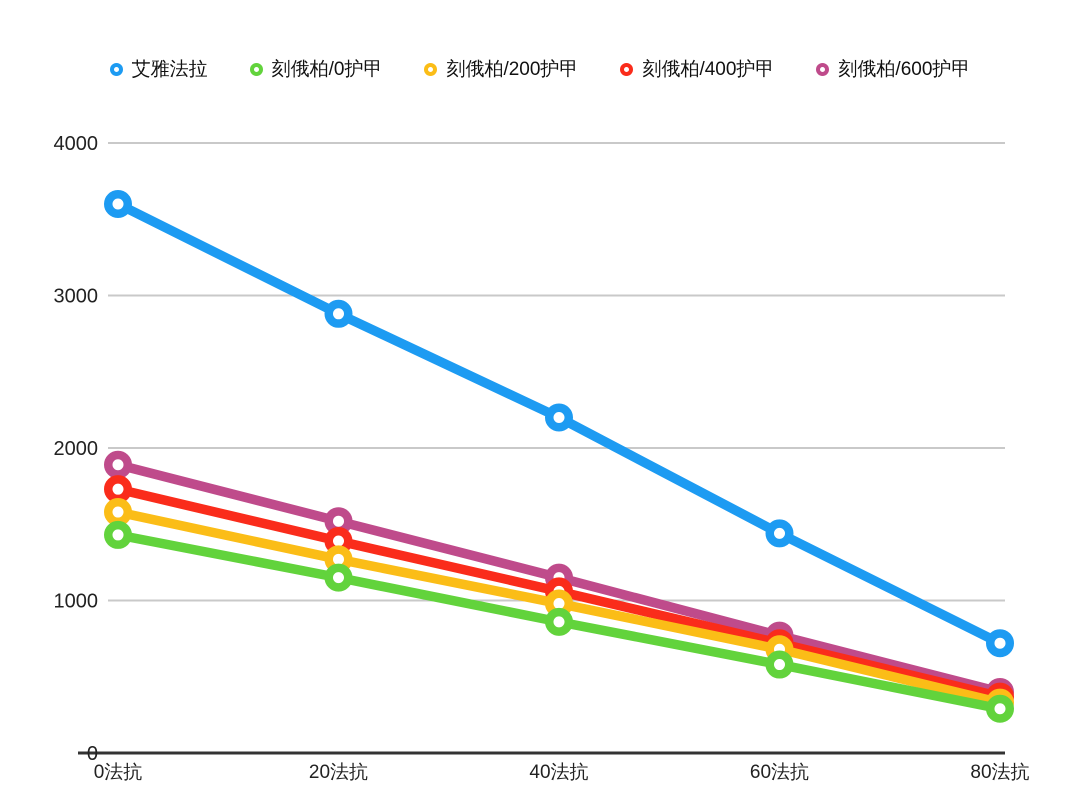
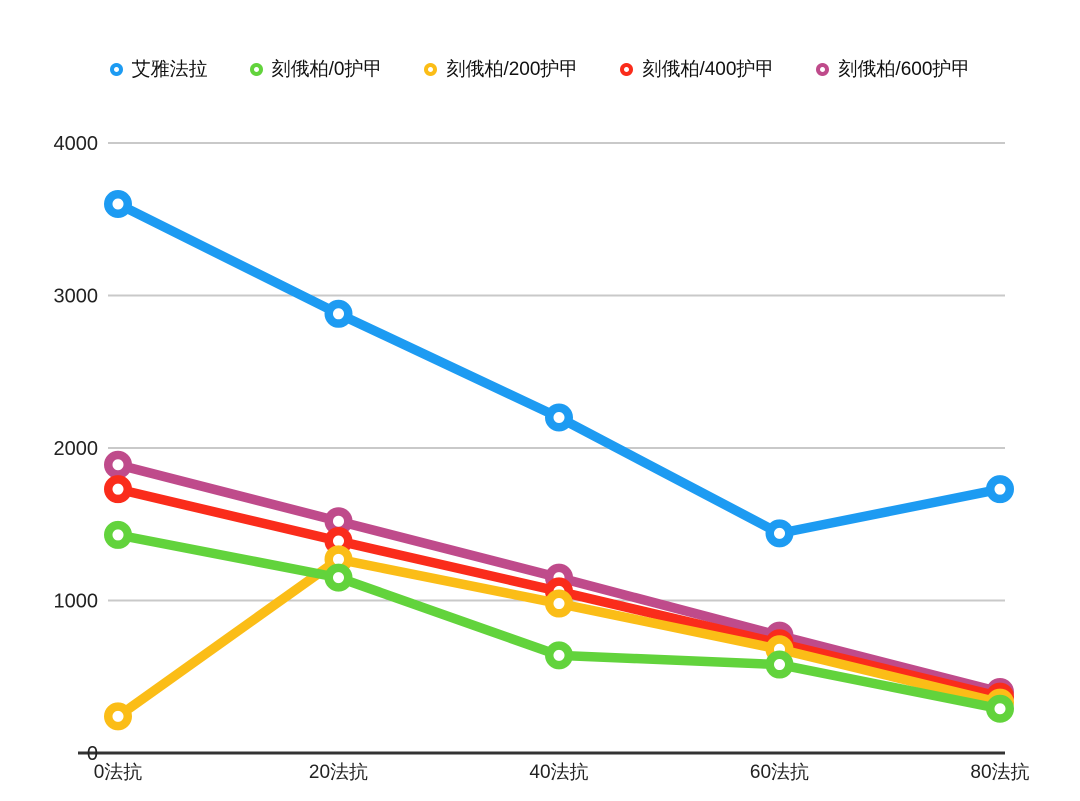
刻俄柏/200护甲/0法抗: 1580 -> 240
刻俄柏/0护甲/40法抗: 860 -> 640
艾雅法拉/80法抗: 720 -> 1730
